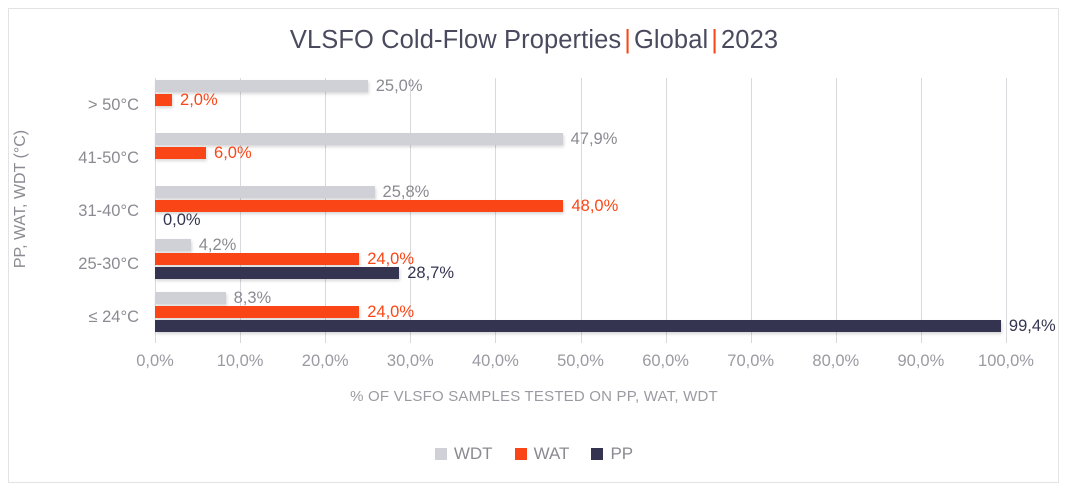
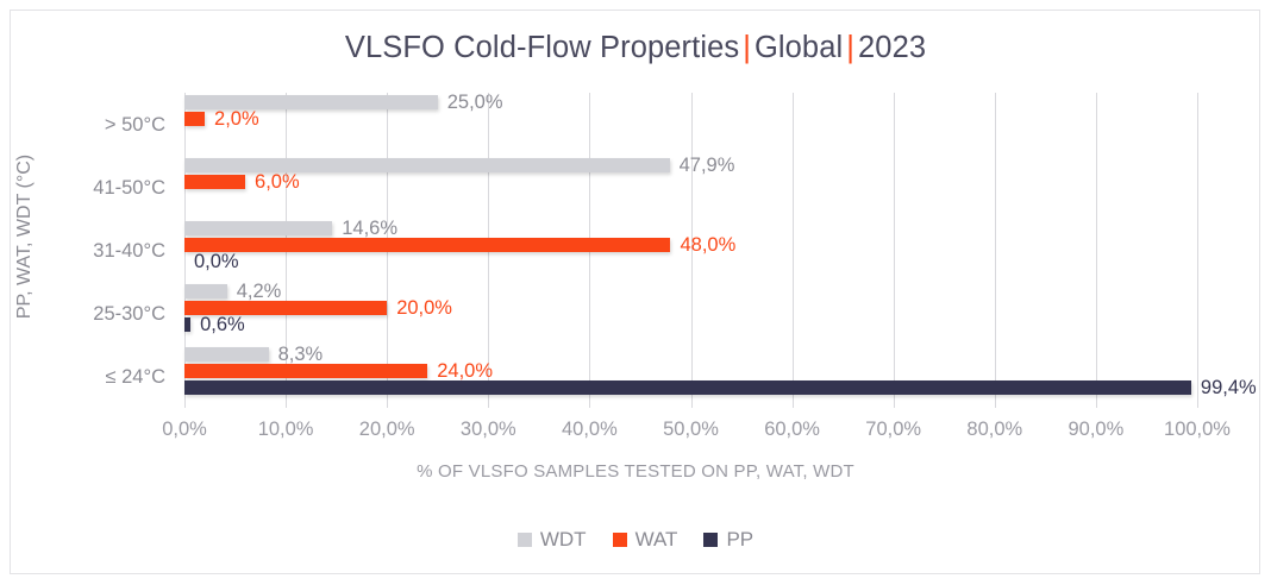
WDT/31-40°C: 25,8% -> 14,6%
WAT/25-30°C: 24,0% -> 20,0%
PP/25-30°C: 28,7% -> 0,6%
